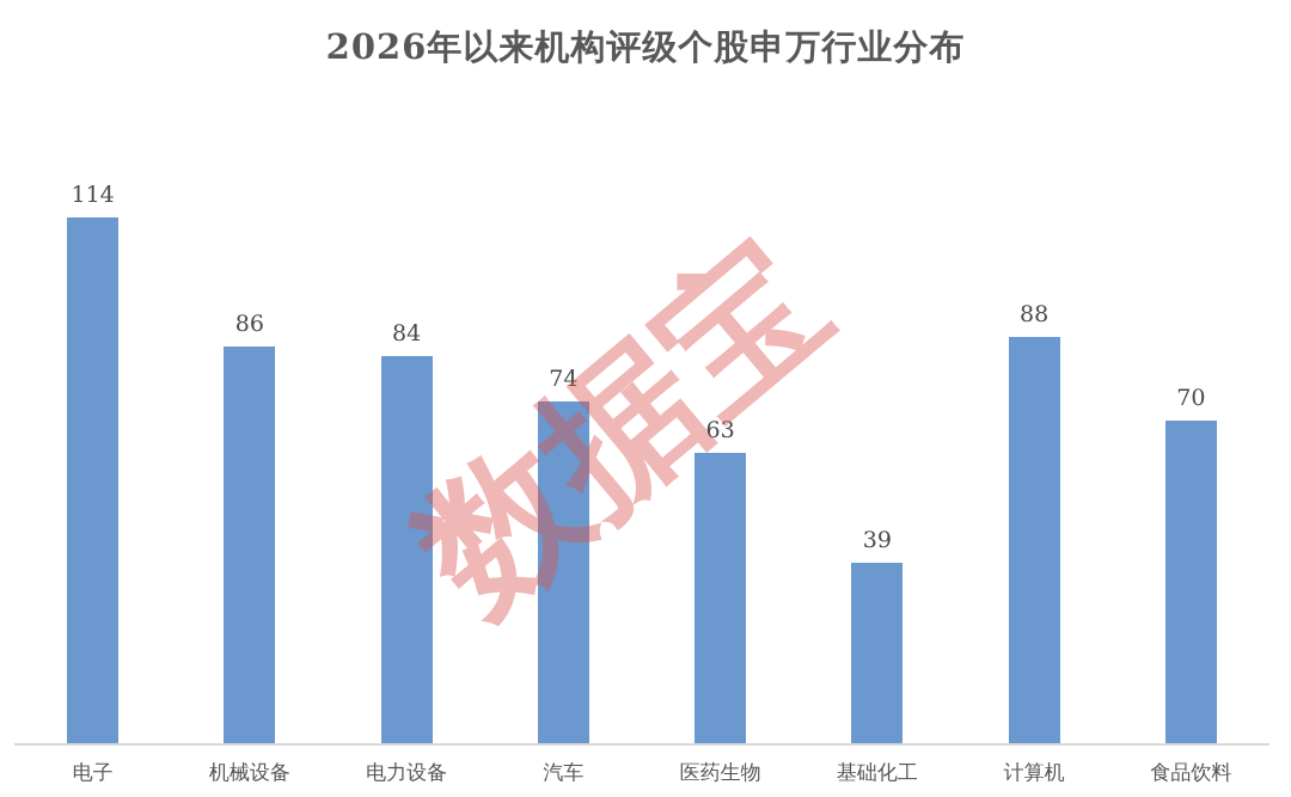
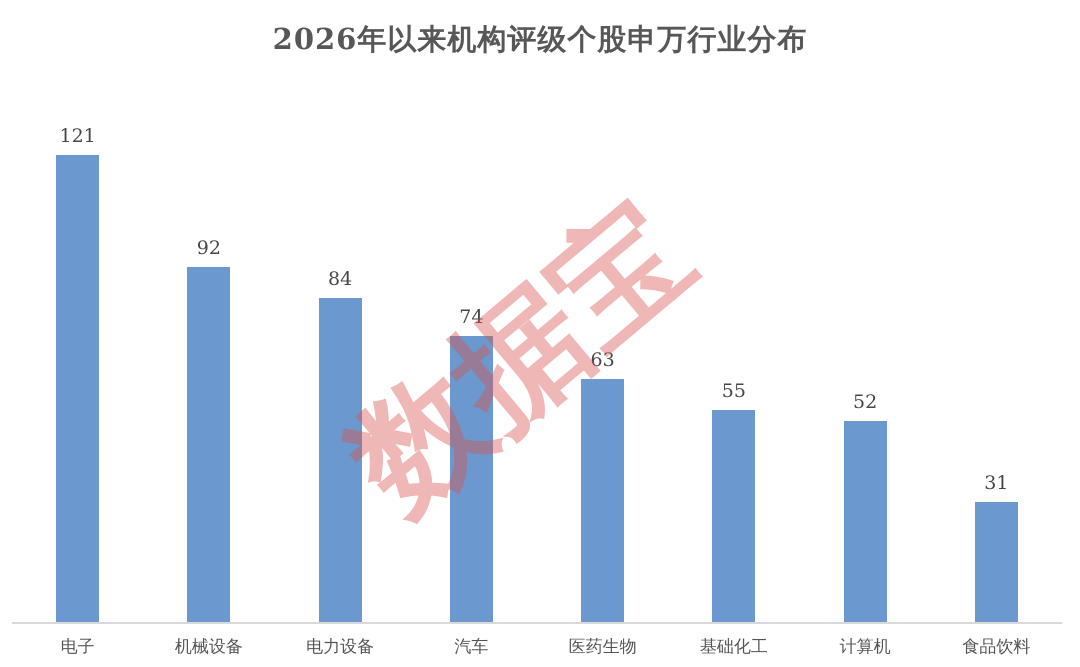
电子: 114 -> 121
机械设备: 86 -> 92
基础化工: 39 -> 55
计算机: 88 -> 52
食品饮料: 70 -> 31
